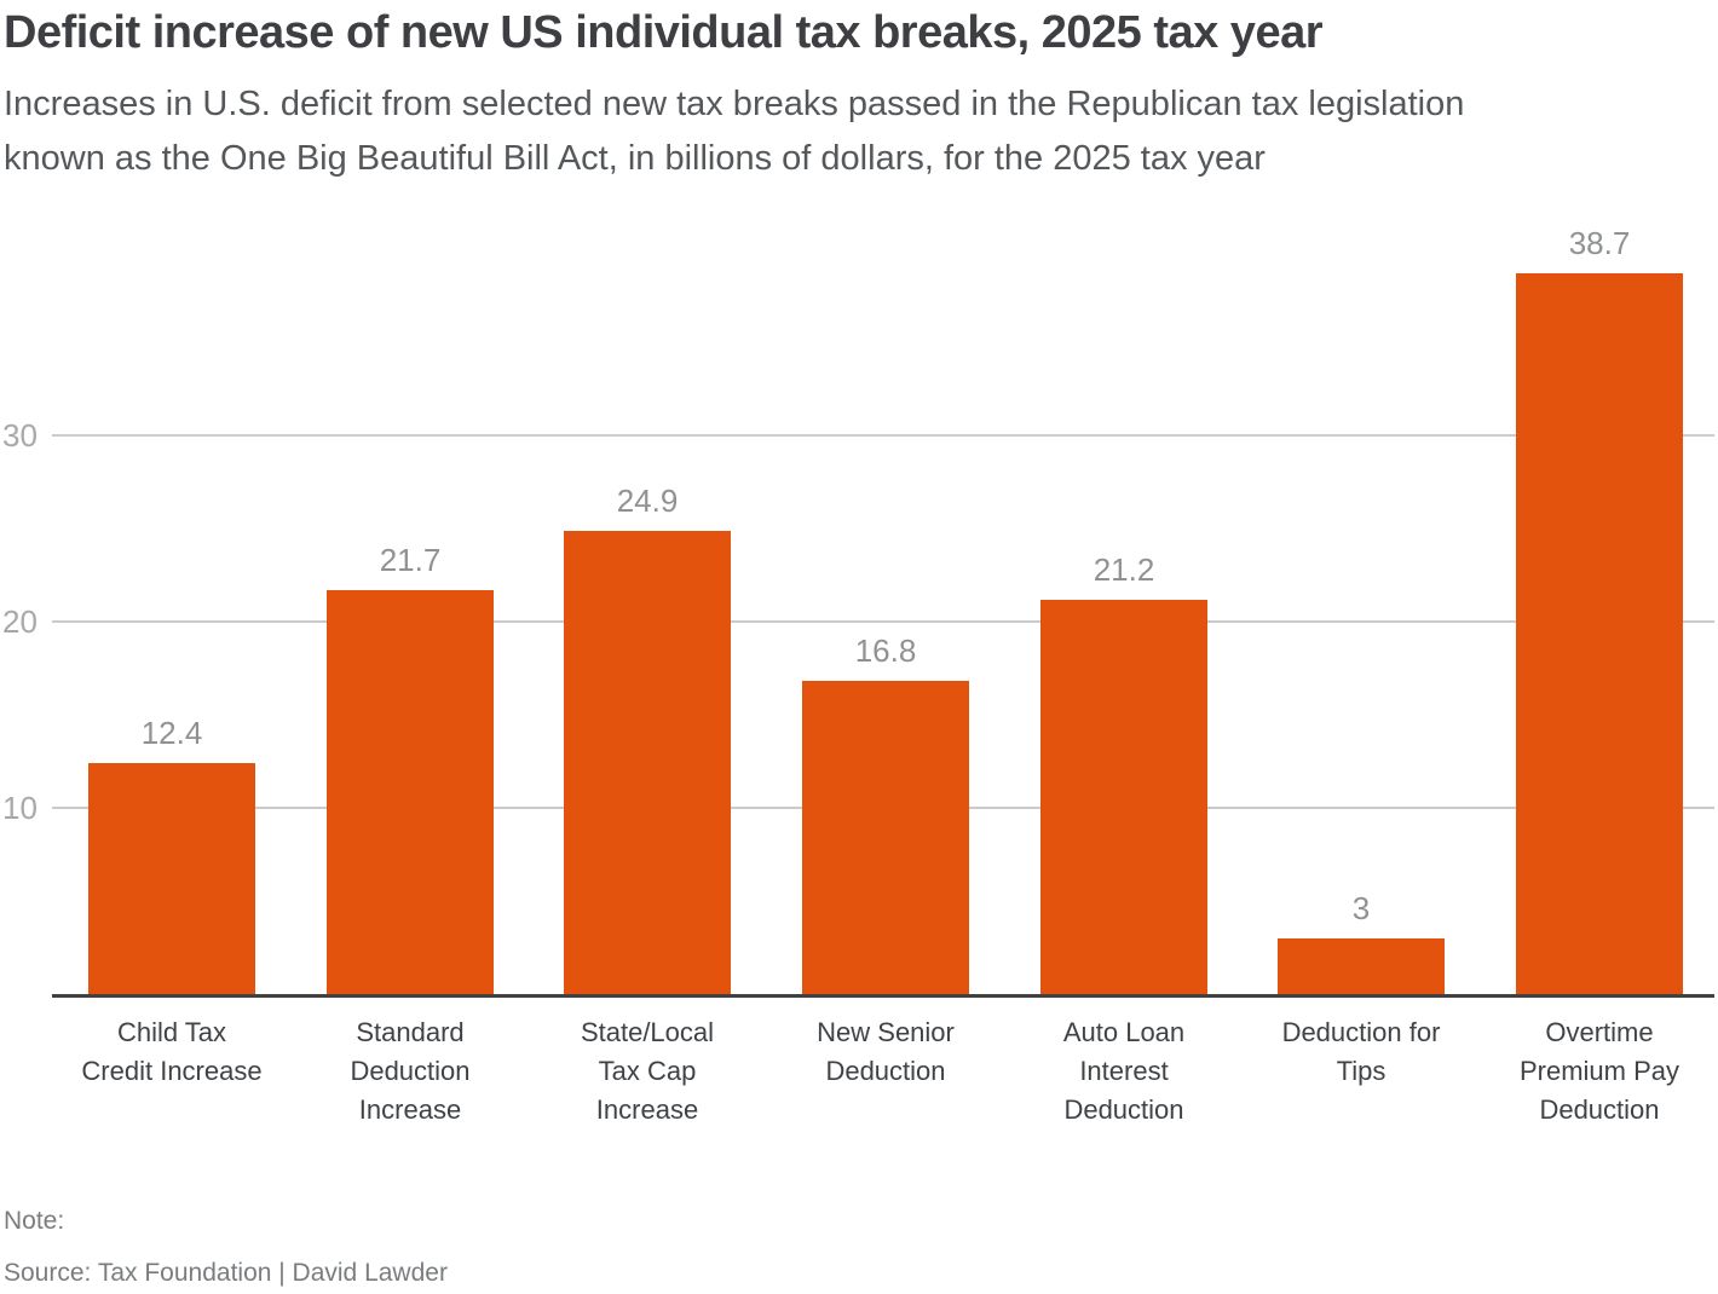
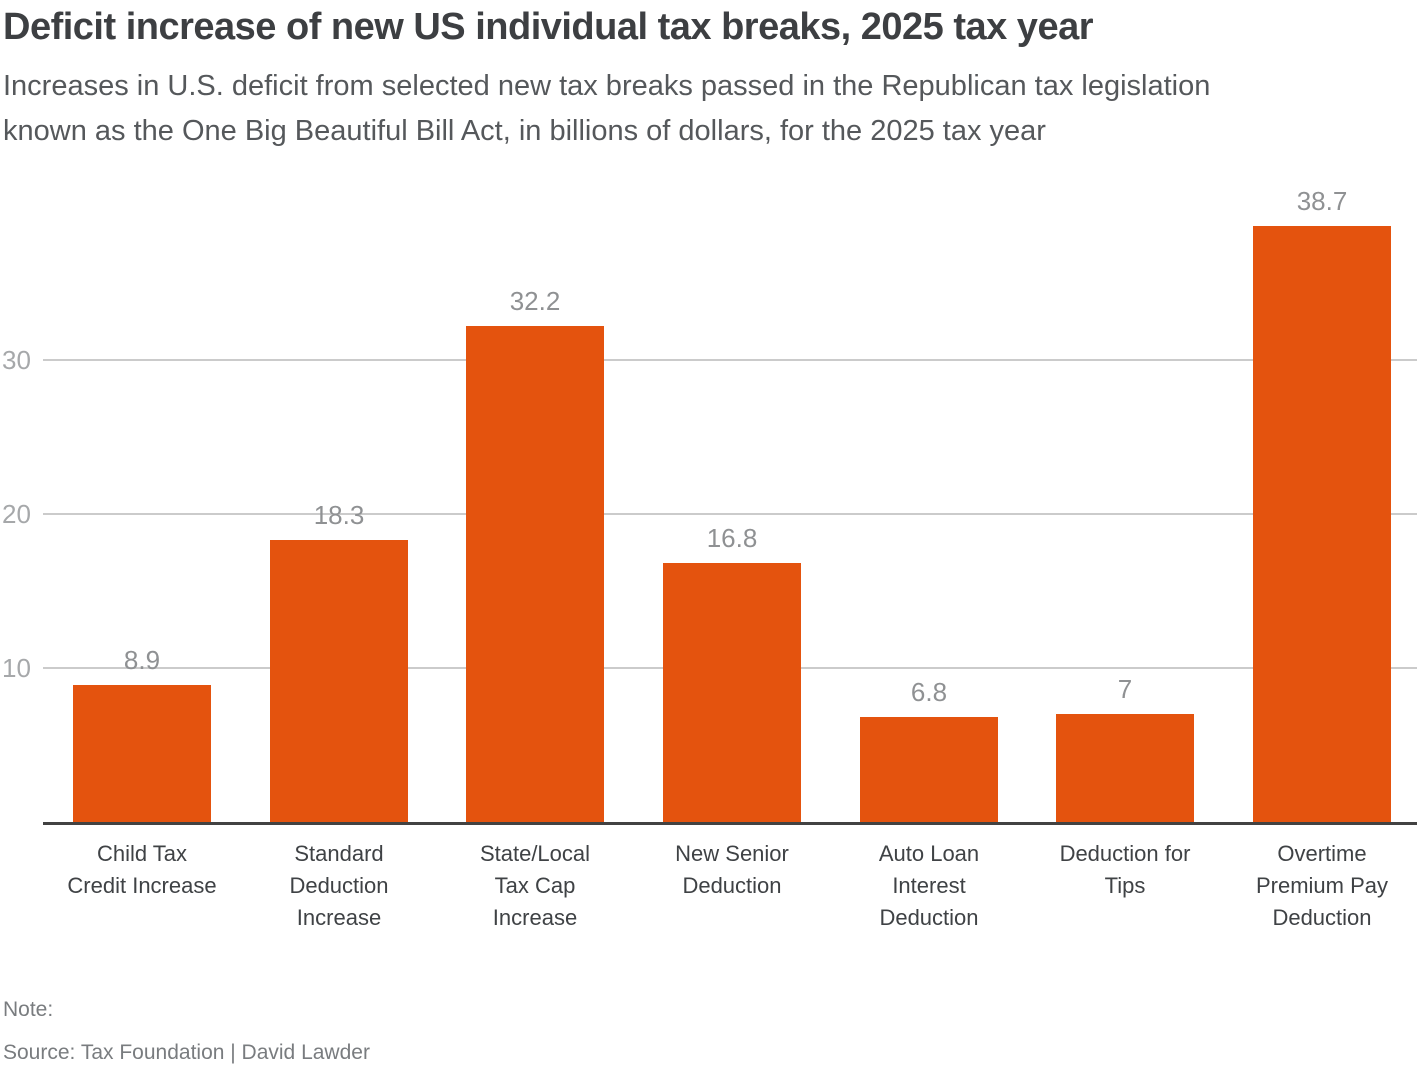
Child Tax Credit Increase: 12.4 -> 8.9
Standard Deduction Increase: 21.7 -> 18.3
State/Local Tax Cap Increase: 24.9 -> 32.2
Auto Loan Interest Deduction: 21.2 -> 6.8
Deduction for Tips: 3 -> 7
